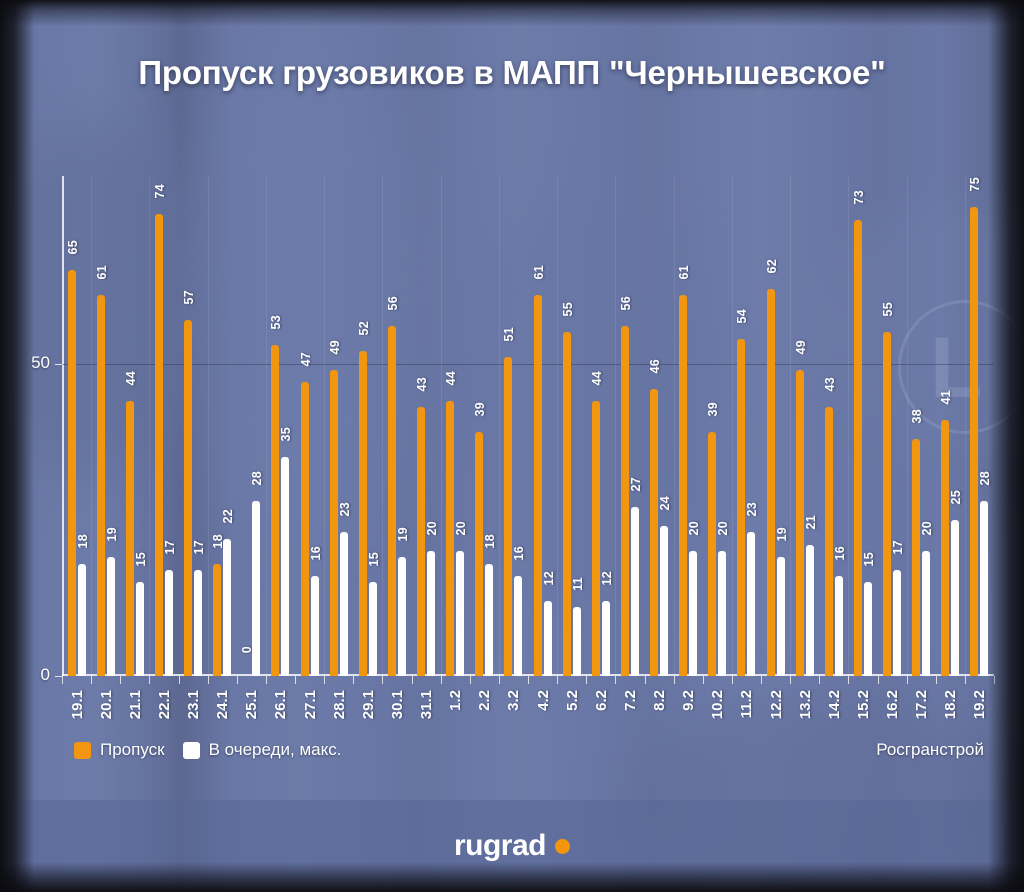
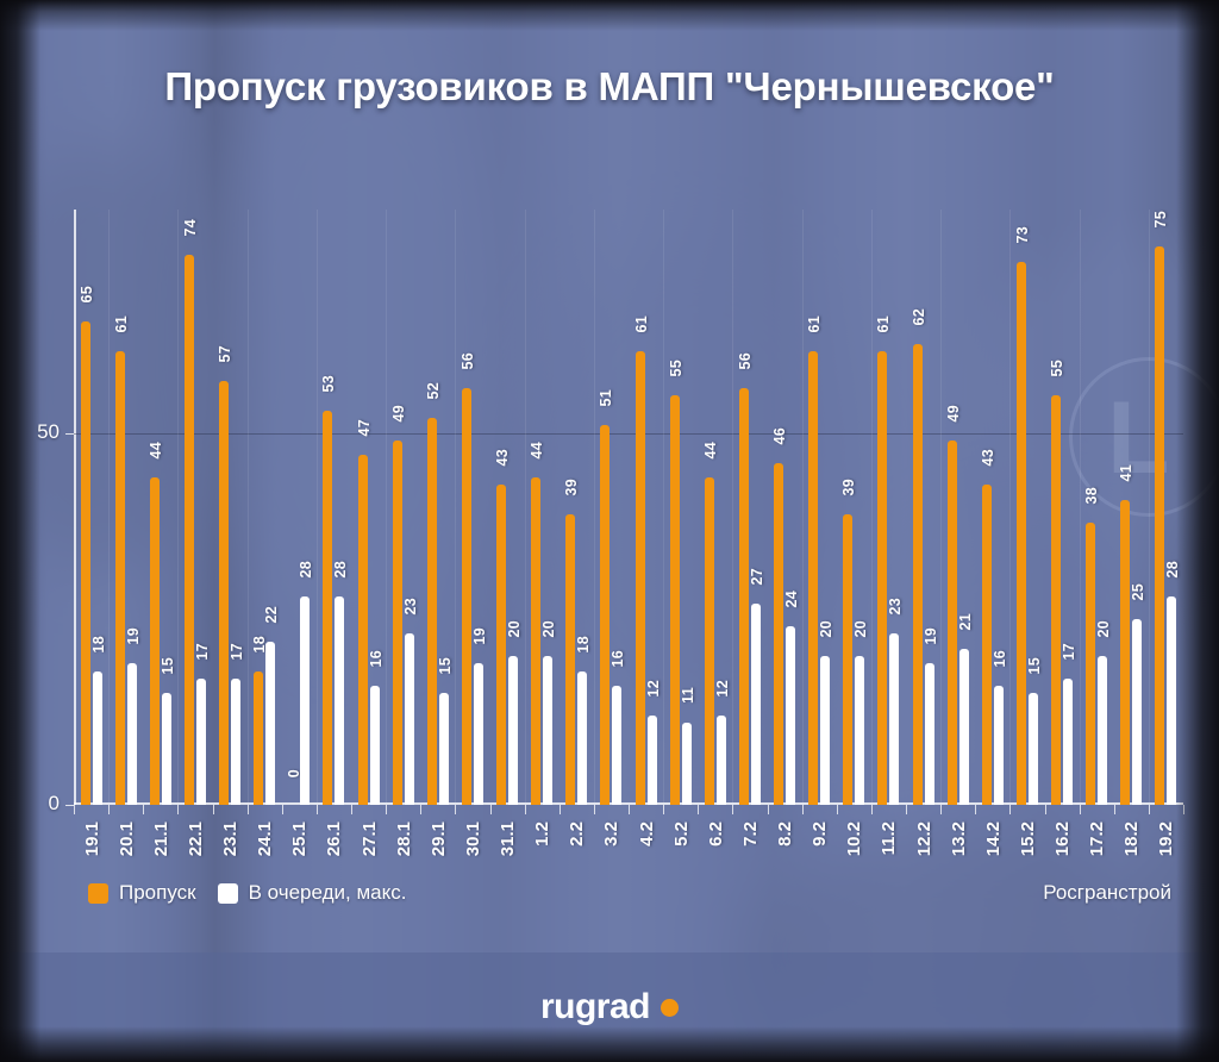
В очереди, макс./26.1: 35 -> 28
Пропуск/11.2: 54 -> 61
